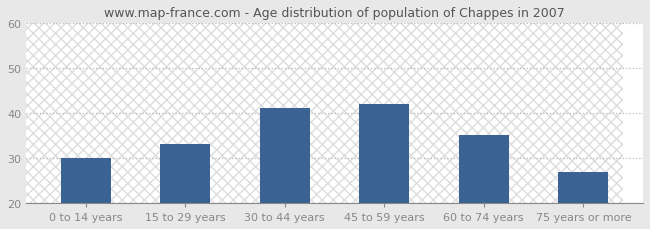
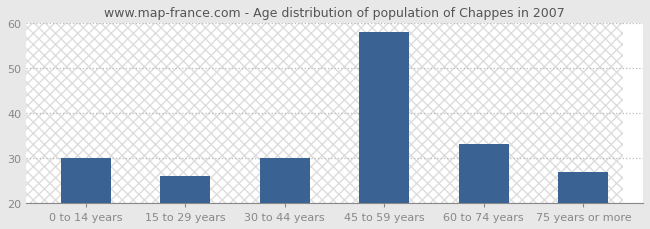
15 to 29 years: 33 -> 26
30 to 44 years: 41 -> 30
45 to 59 years: 42 -> 58
60 to 74 years: 35 -> 33
